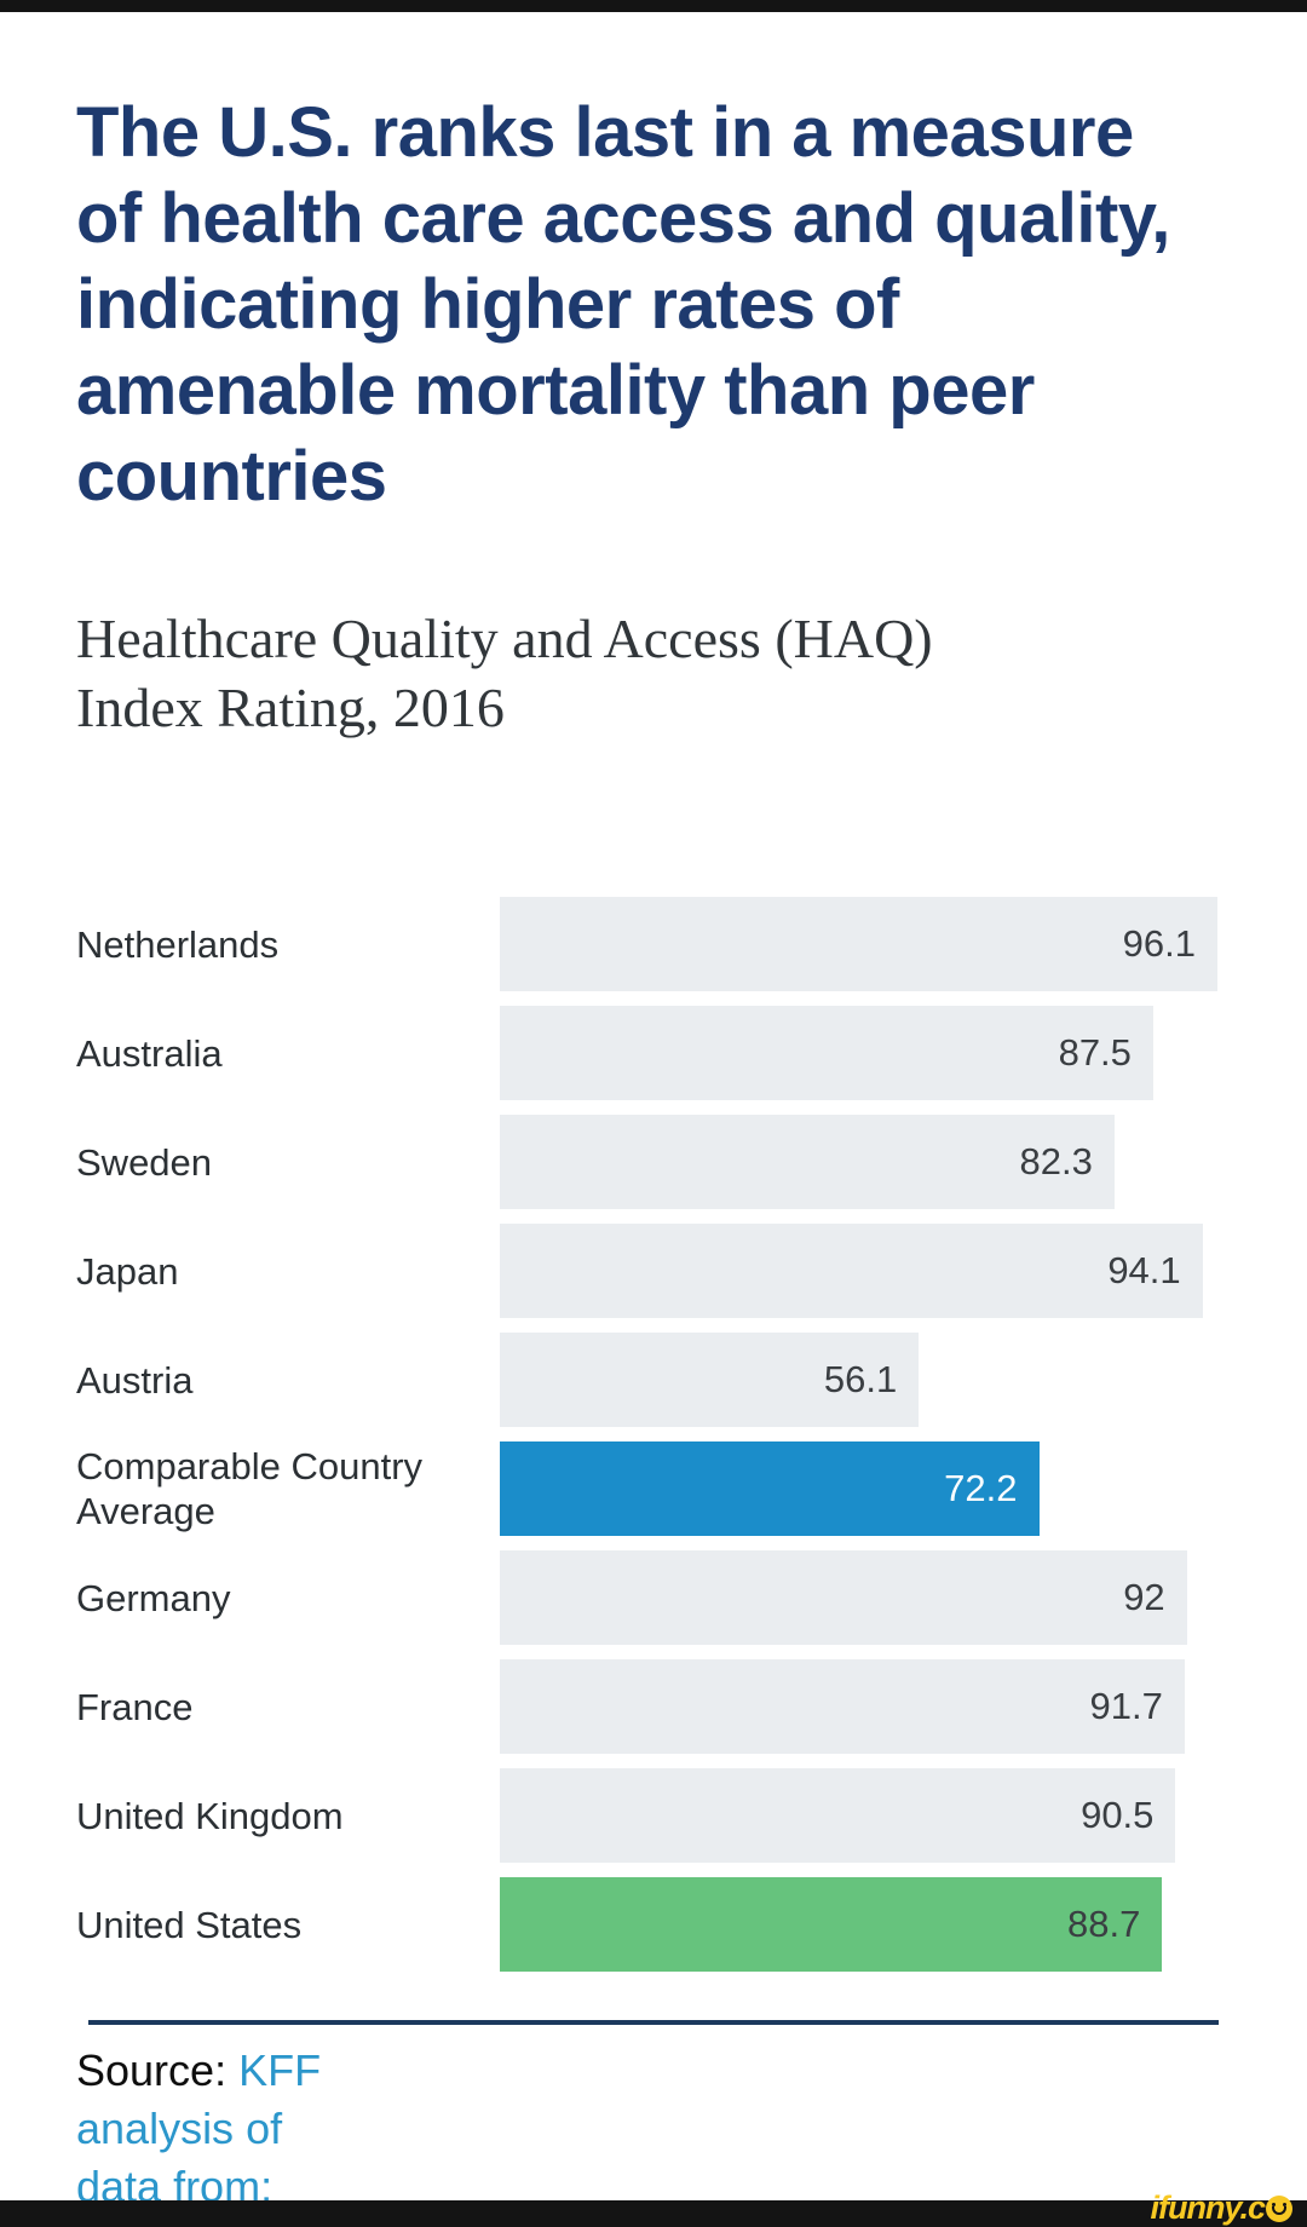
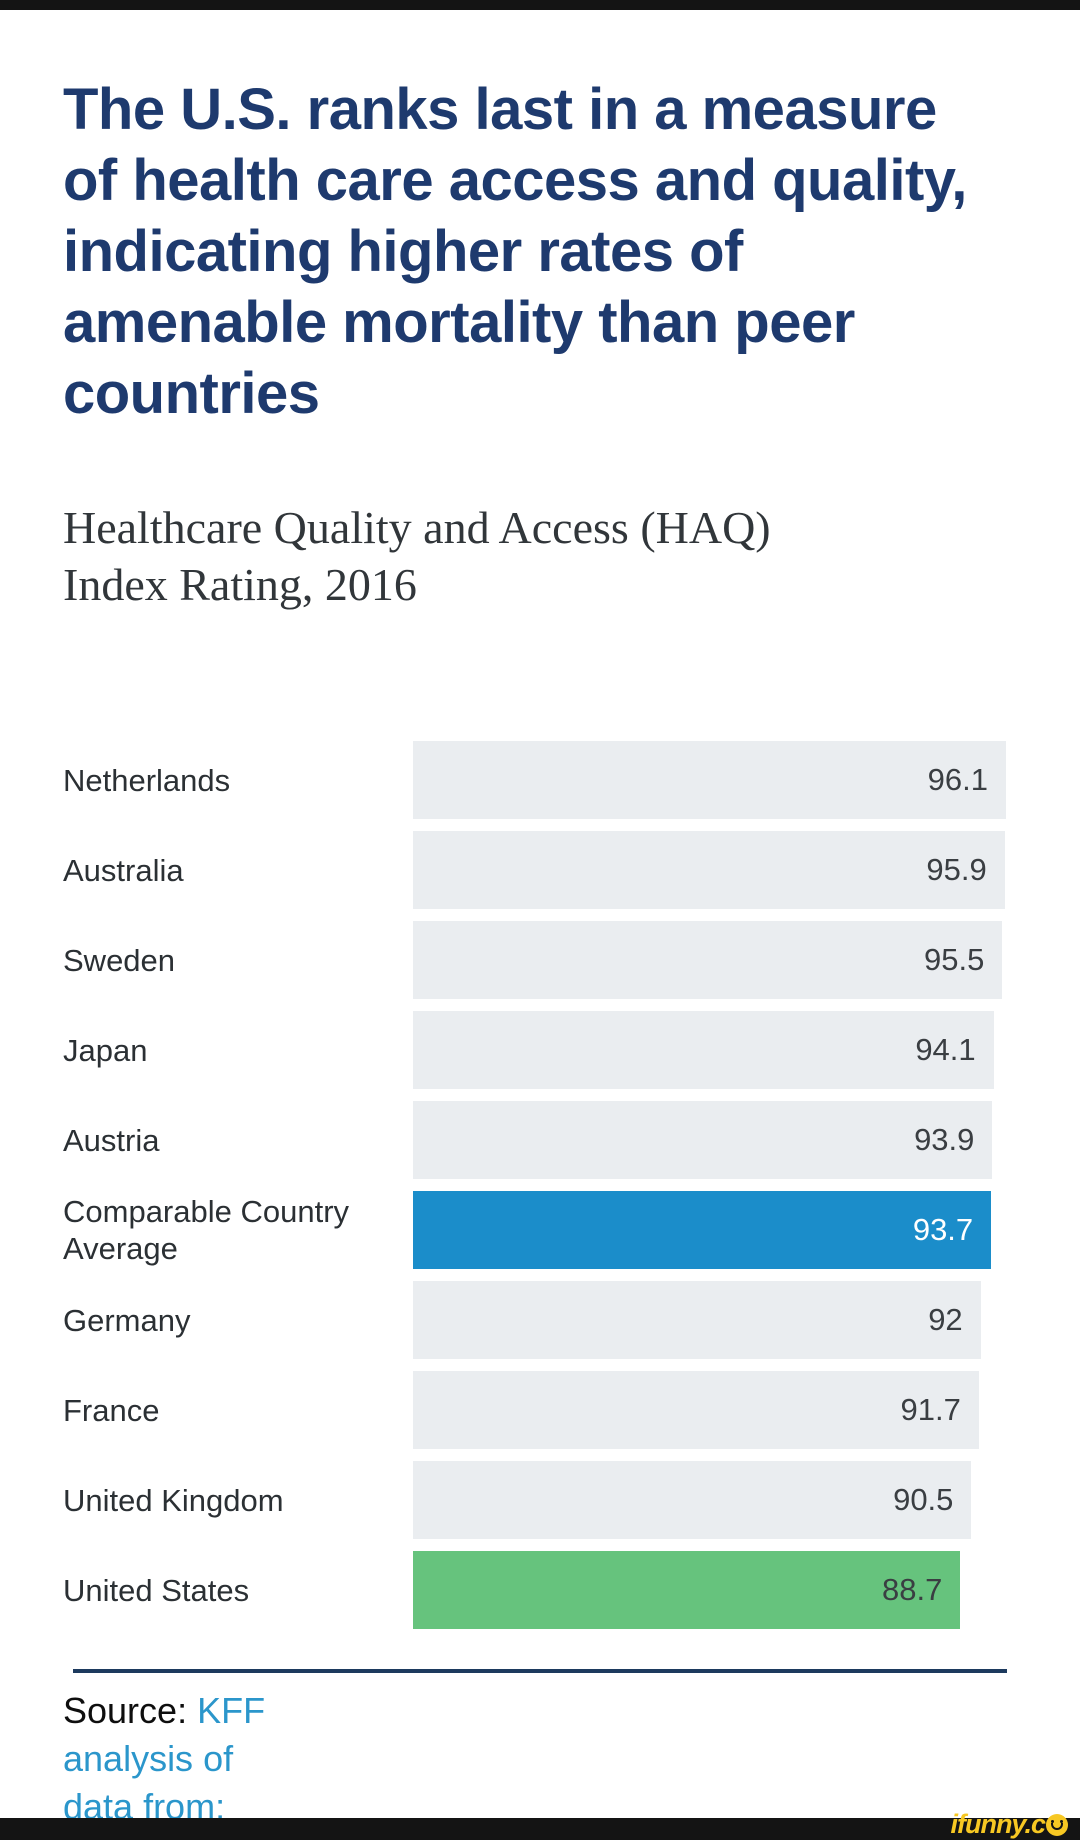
Australia: 87.5 -> 95.9
Sweden: 82.3 -> 95.5
Austria: 56.1 -> 93.9
Comparable Country Average: 72.2 -> 93.7
